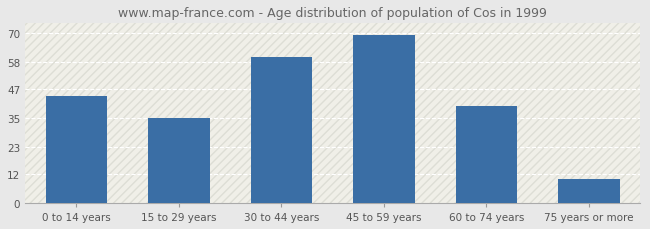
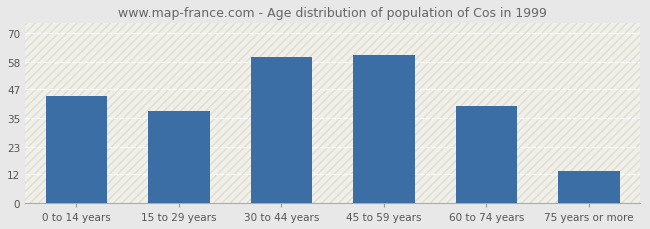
15 to 29 years: 35 -> 38
45 to 59 years: 69 -> 61
75 years or more: 10 -> 13
